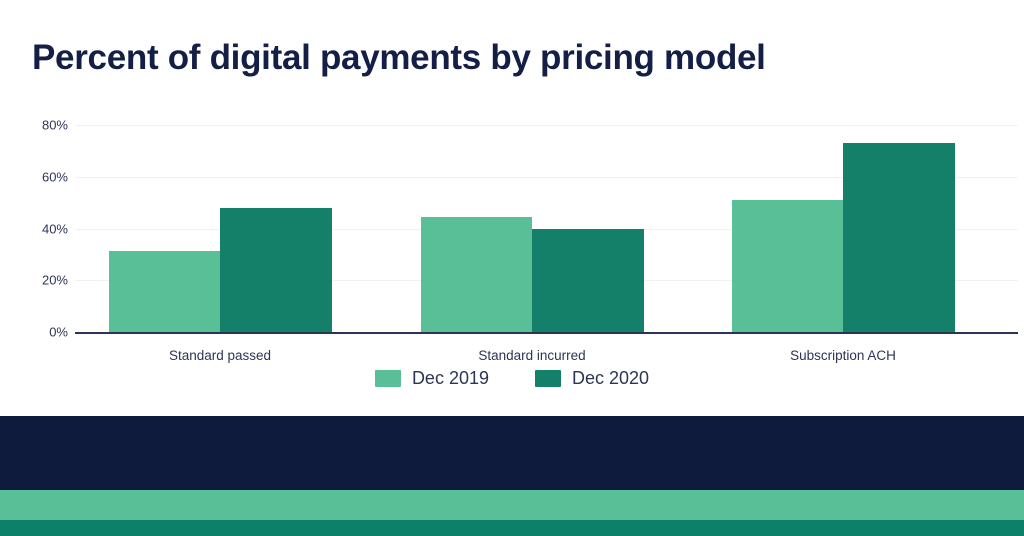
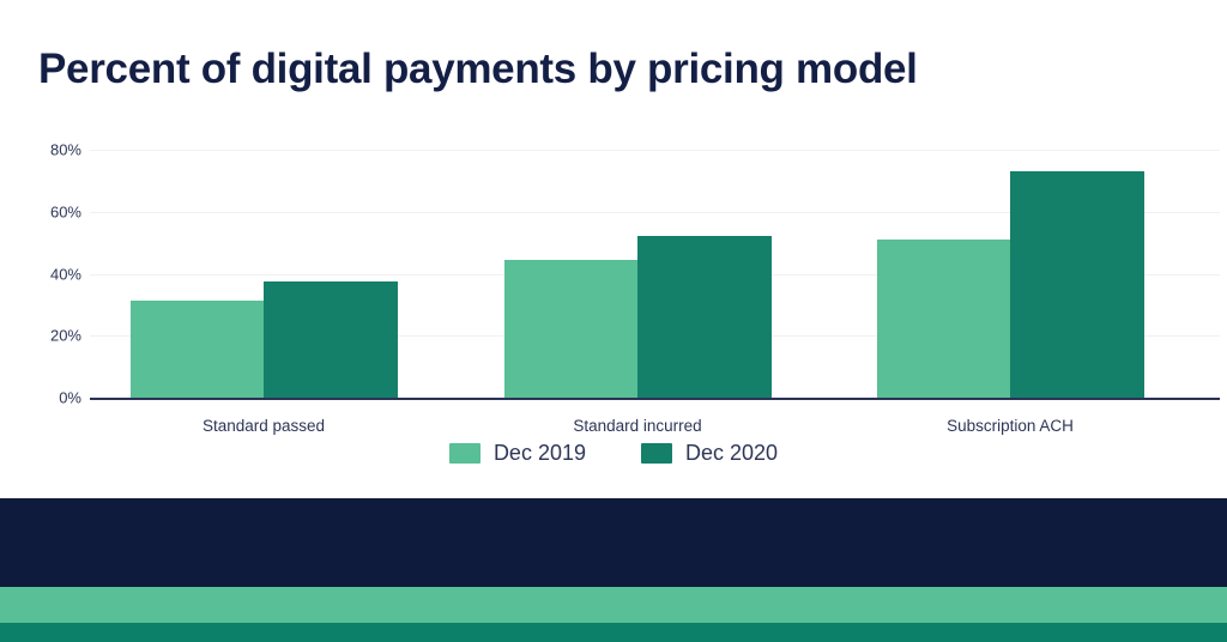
Dec 2020/Standard passed: 48% -> 38%
Dec 2020/Standard incurred: 40% -> 52%
